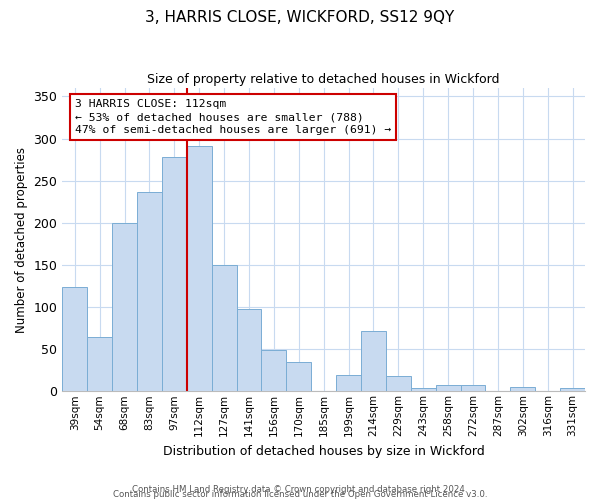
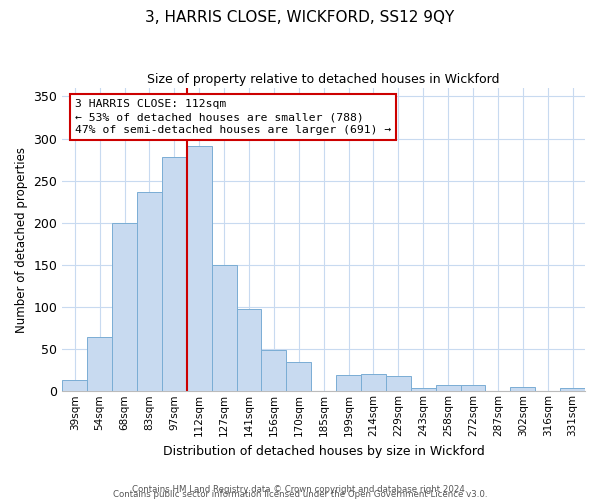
39sqm: 124 -> 13
214sqm: 72 -> 20
